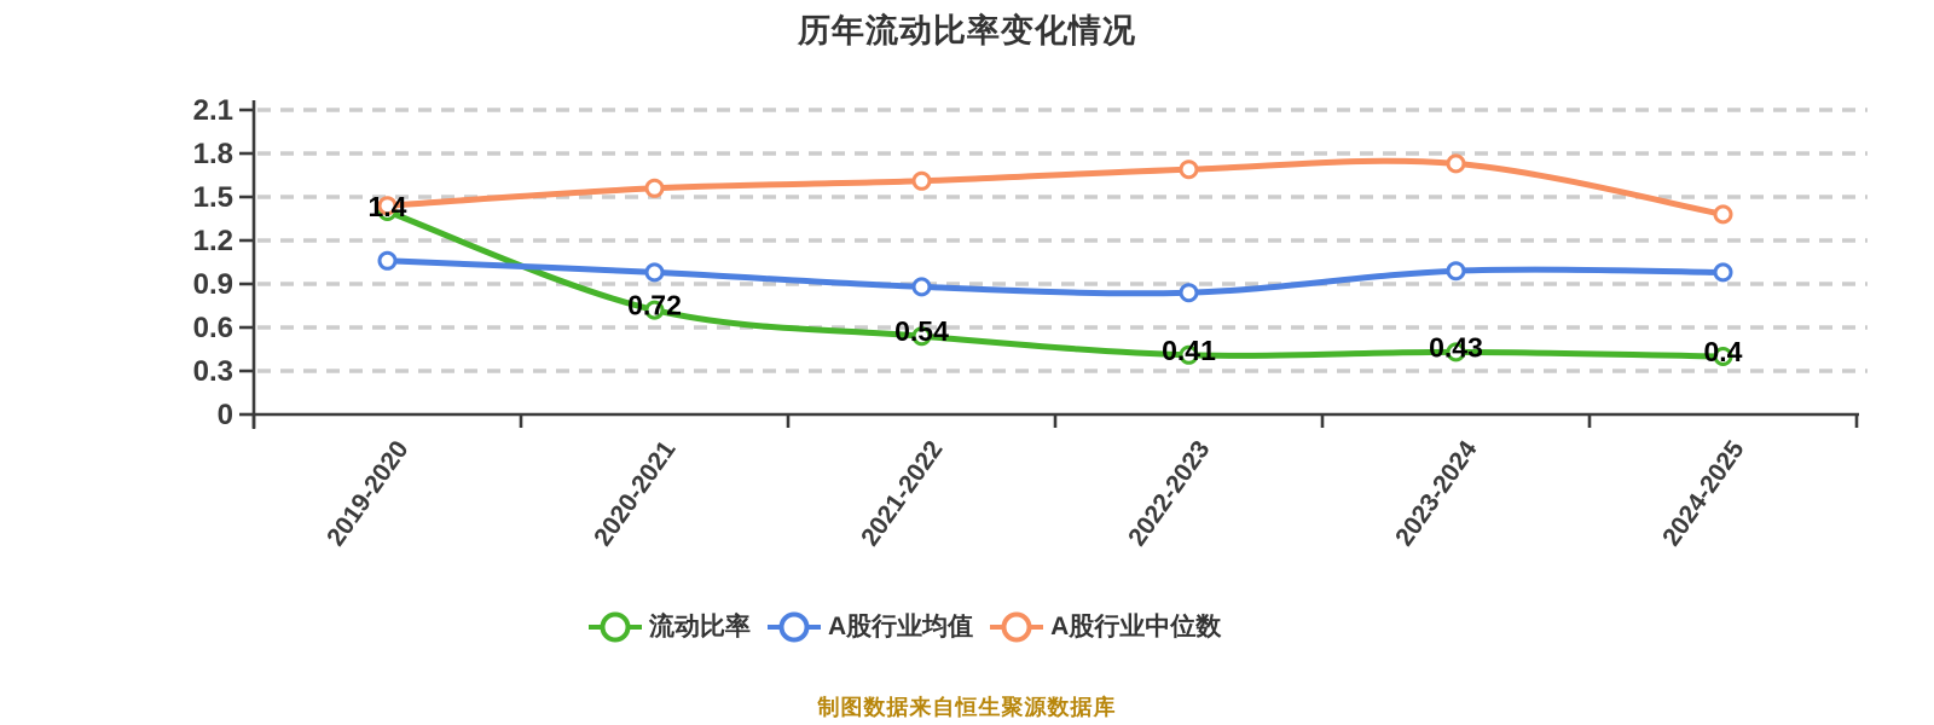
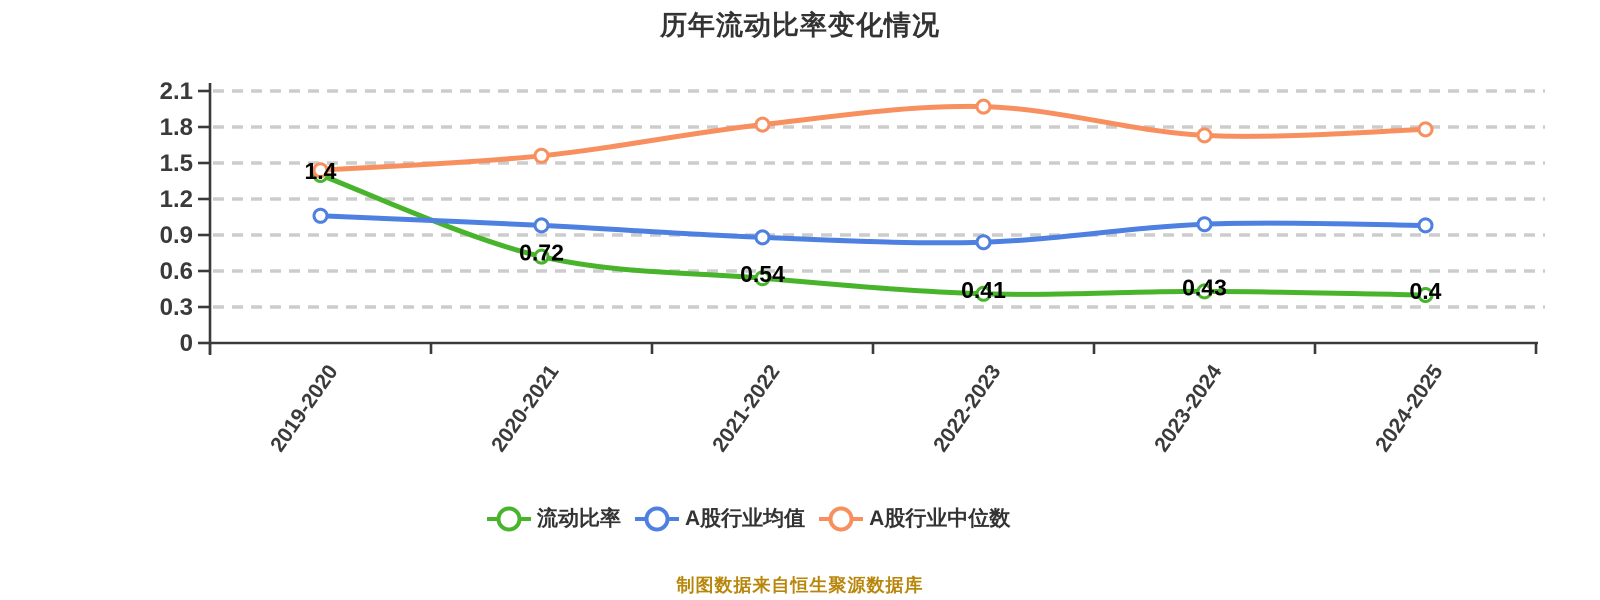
A股行业中位数/2021-2022: 1.61 -> 1.82
A股行业中位数/2022-2023: 1.69 -> 1.97
A股行业中位数/2024-2025: 1.38 -> 1.78
